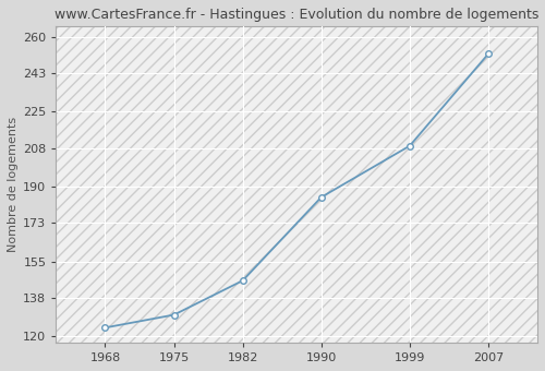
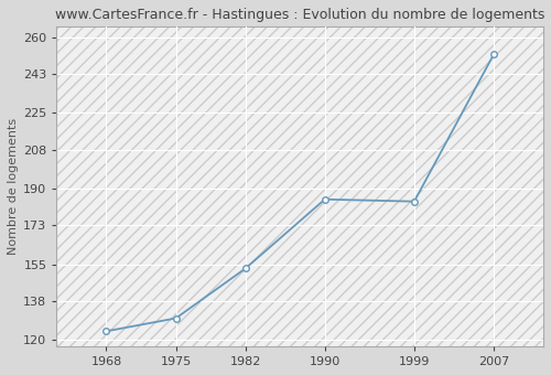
1982: 146 -> 153
1999: 209 -> 184
